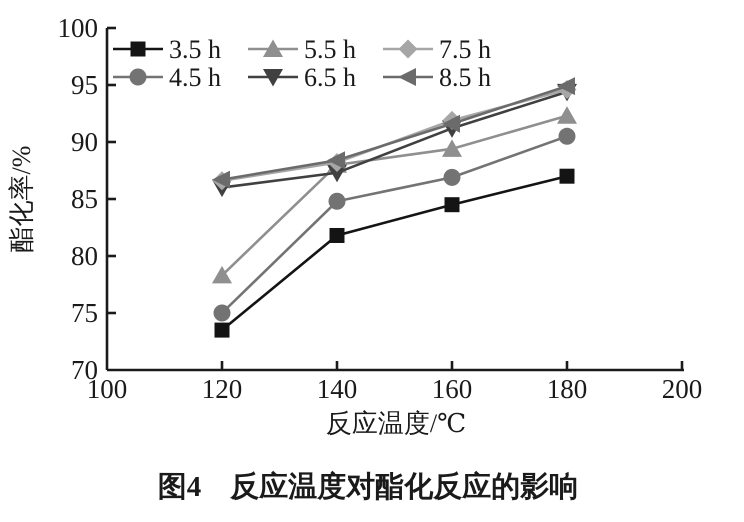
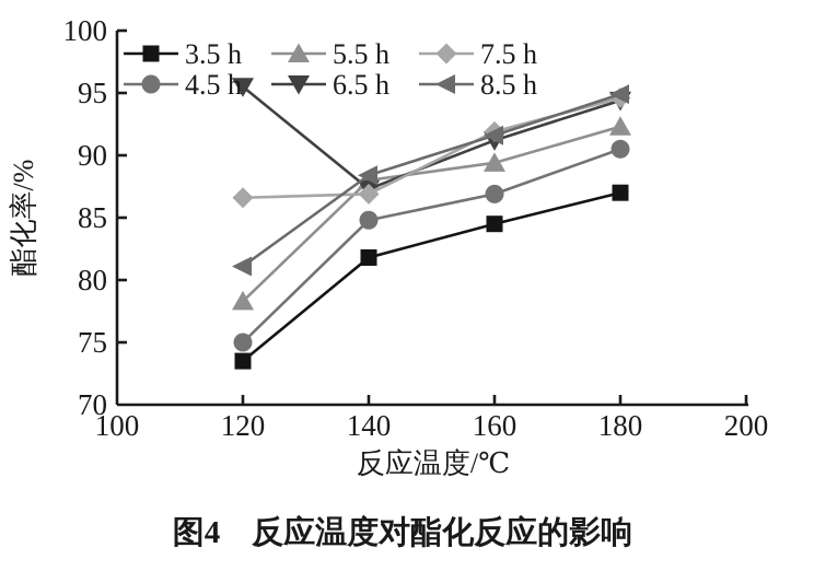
6.5 h/120: 86.0 -> 95.5
8.5 h/120: 86.7 -> 81.1
7.5 h/140: 88.2 -> 86.9
